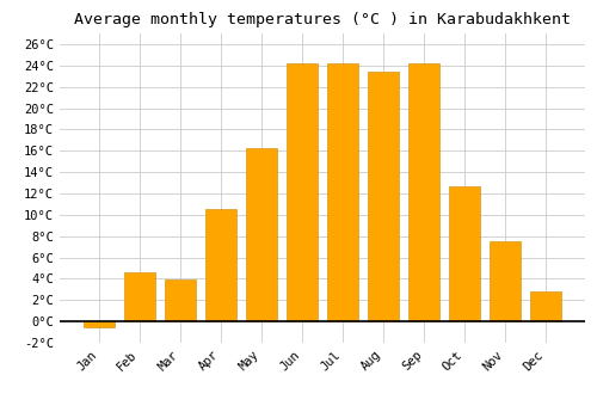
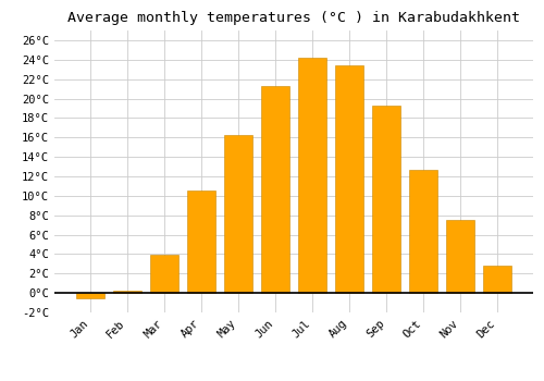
Feb: 4.6°C -> 0.2°C
Jun: 24.2°C -> 21.3°C
Sep: 24.2°C -> 19.3°C
